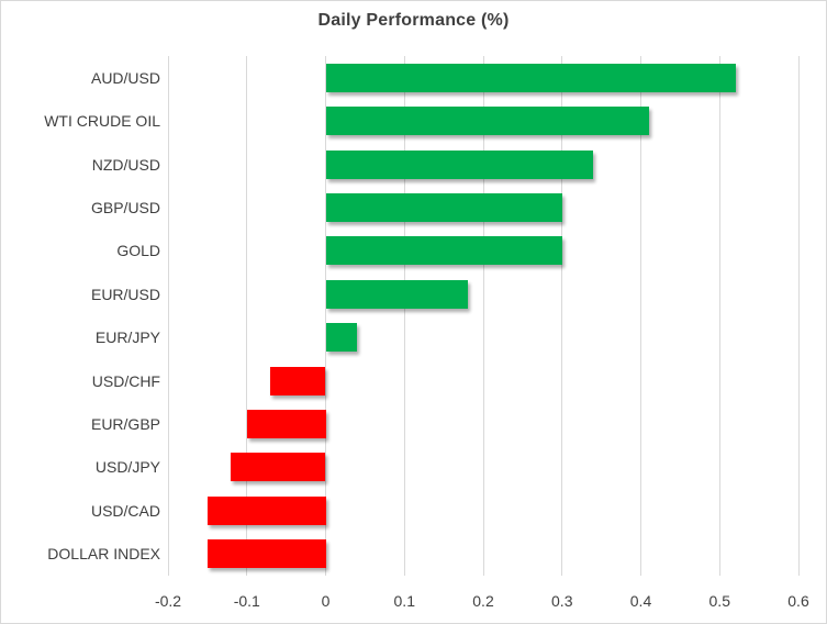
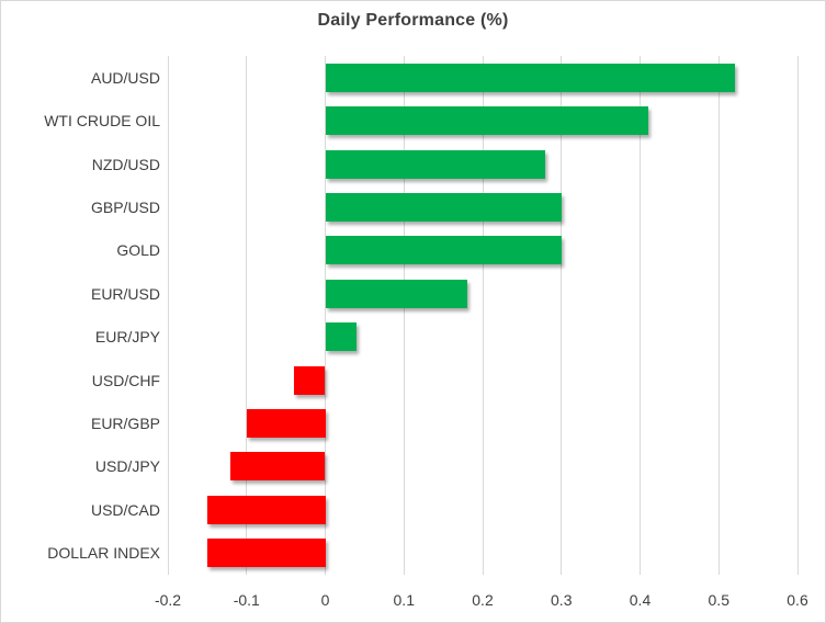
NZD/USD: 0.34 -> 0.28
USD/CHF: -0.07 -> -0.04
